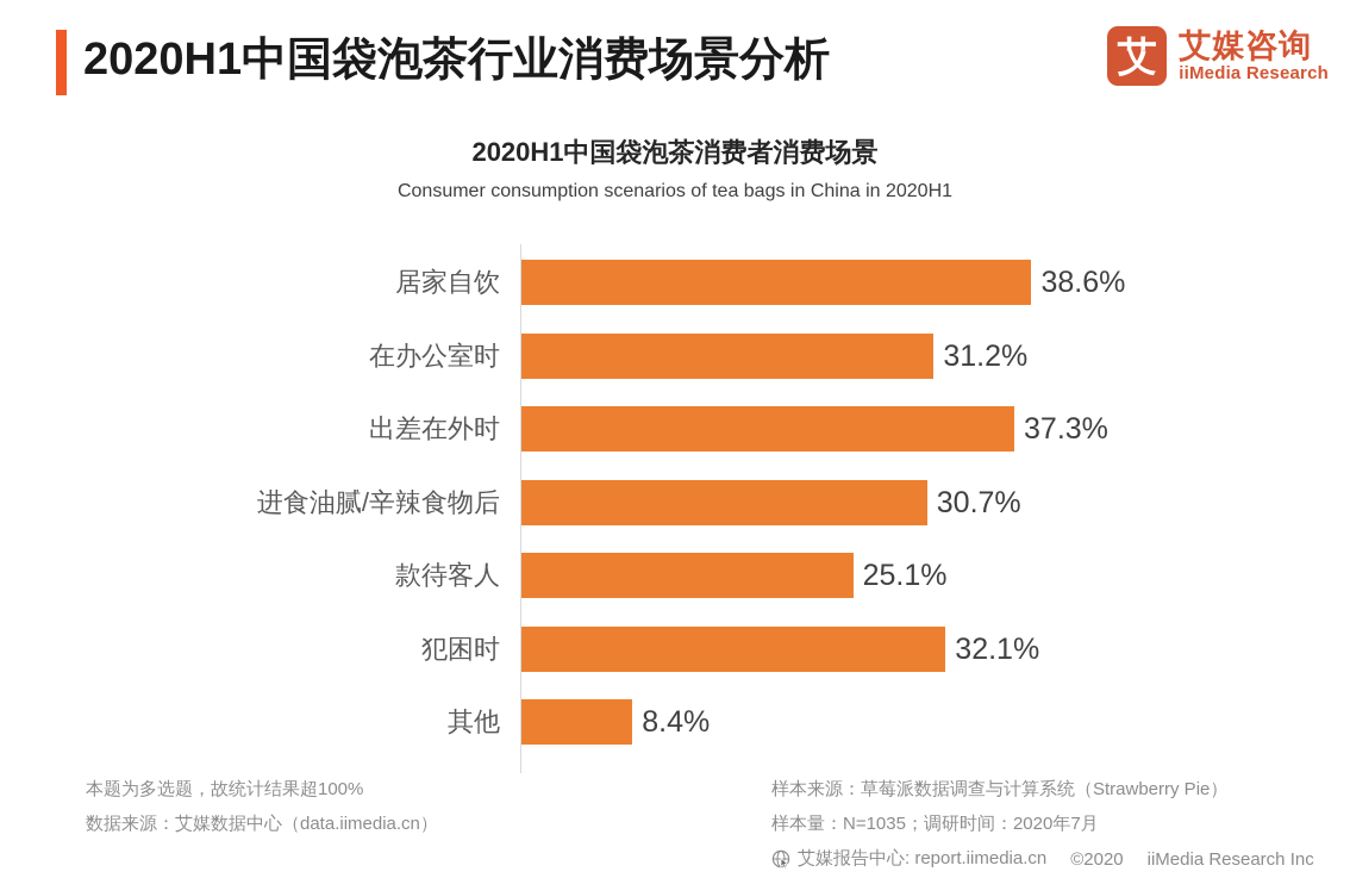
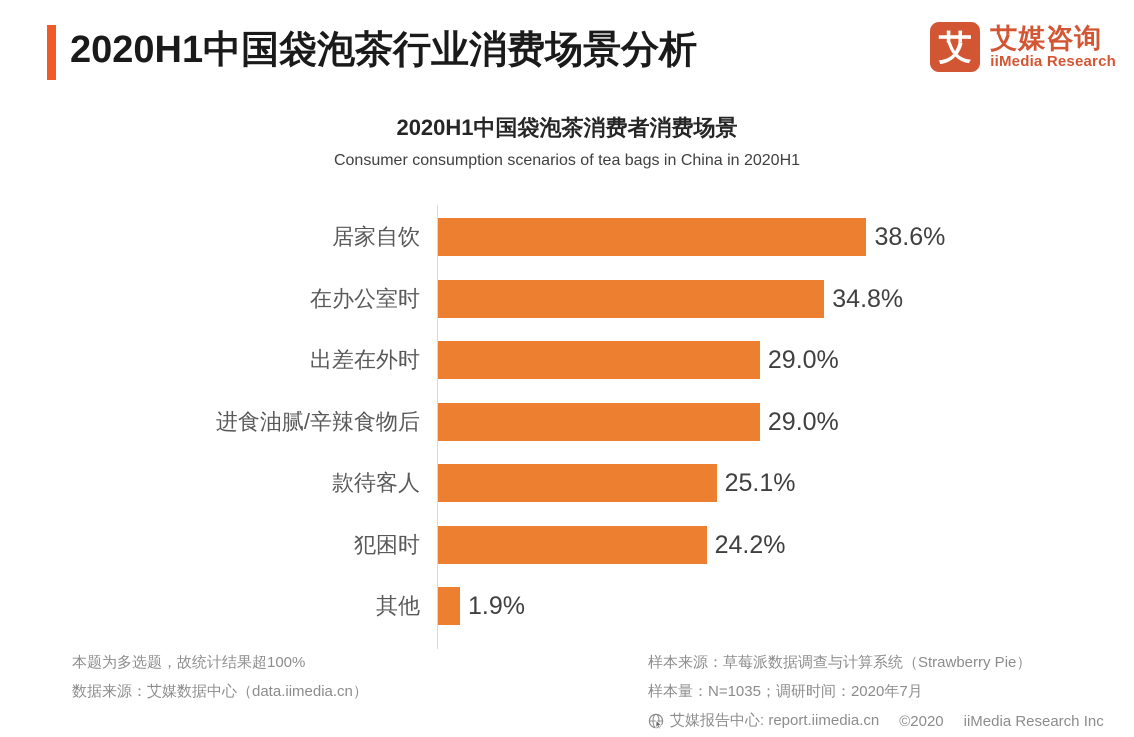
在办公室时: 31.2% -> 34.8%
出差在外时: 37.3% -> 29.0%
进食油腻/辛辣食物后: 30.7% -> 29.0%
犯困时: 32.1% -> 24.2%
其他: 8.4% -> 1.9%
